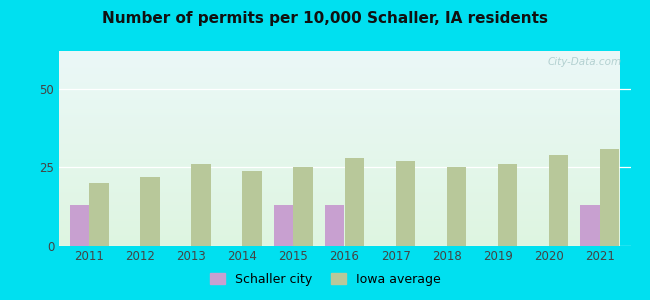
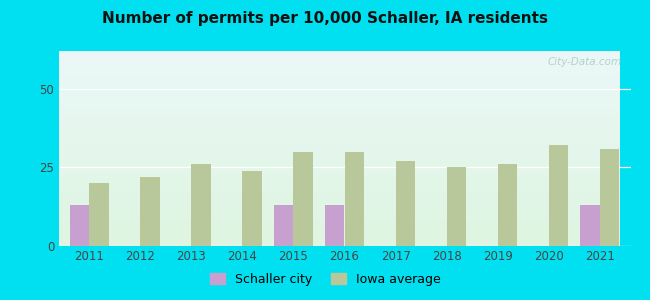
Iowa average/2015: 25 -> 30
Iowa average/2016: 28 -> 30
Iowa average/2020: 29 -> 32
